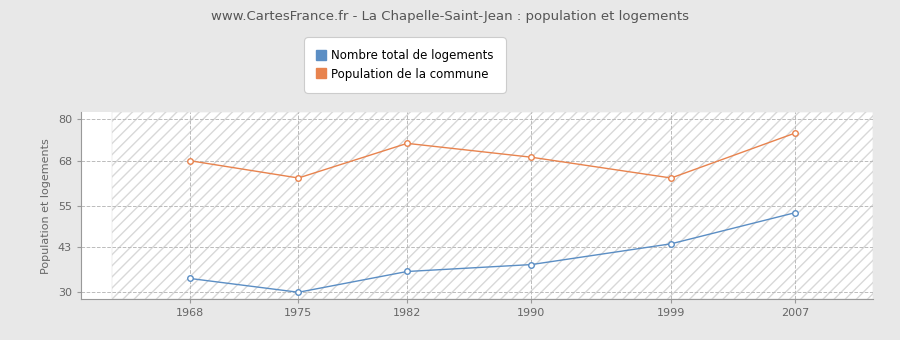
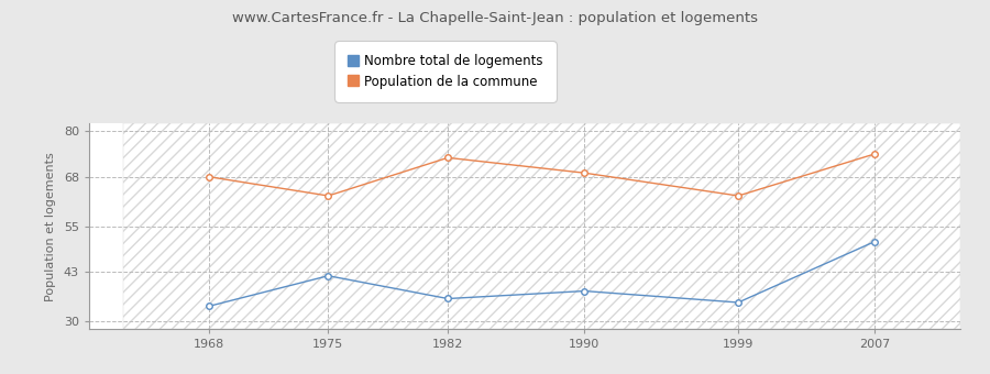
Nombre total de logements/1975: 30 -> 42
Nombre total de logements/1999: 44 -> 35
Nombre total de logements/2007: 53 -> 51
Population de la commune/2007: 76 -> 74
